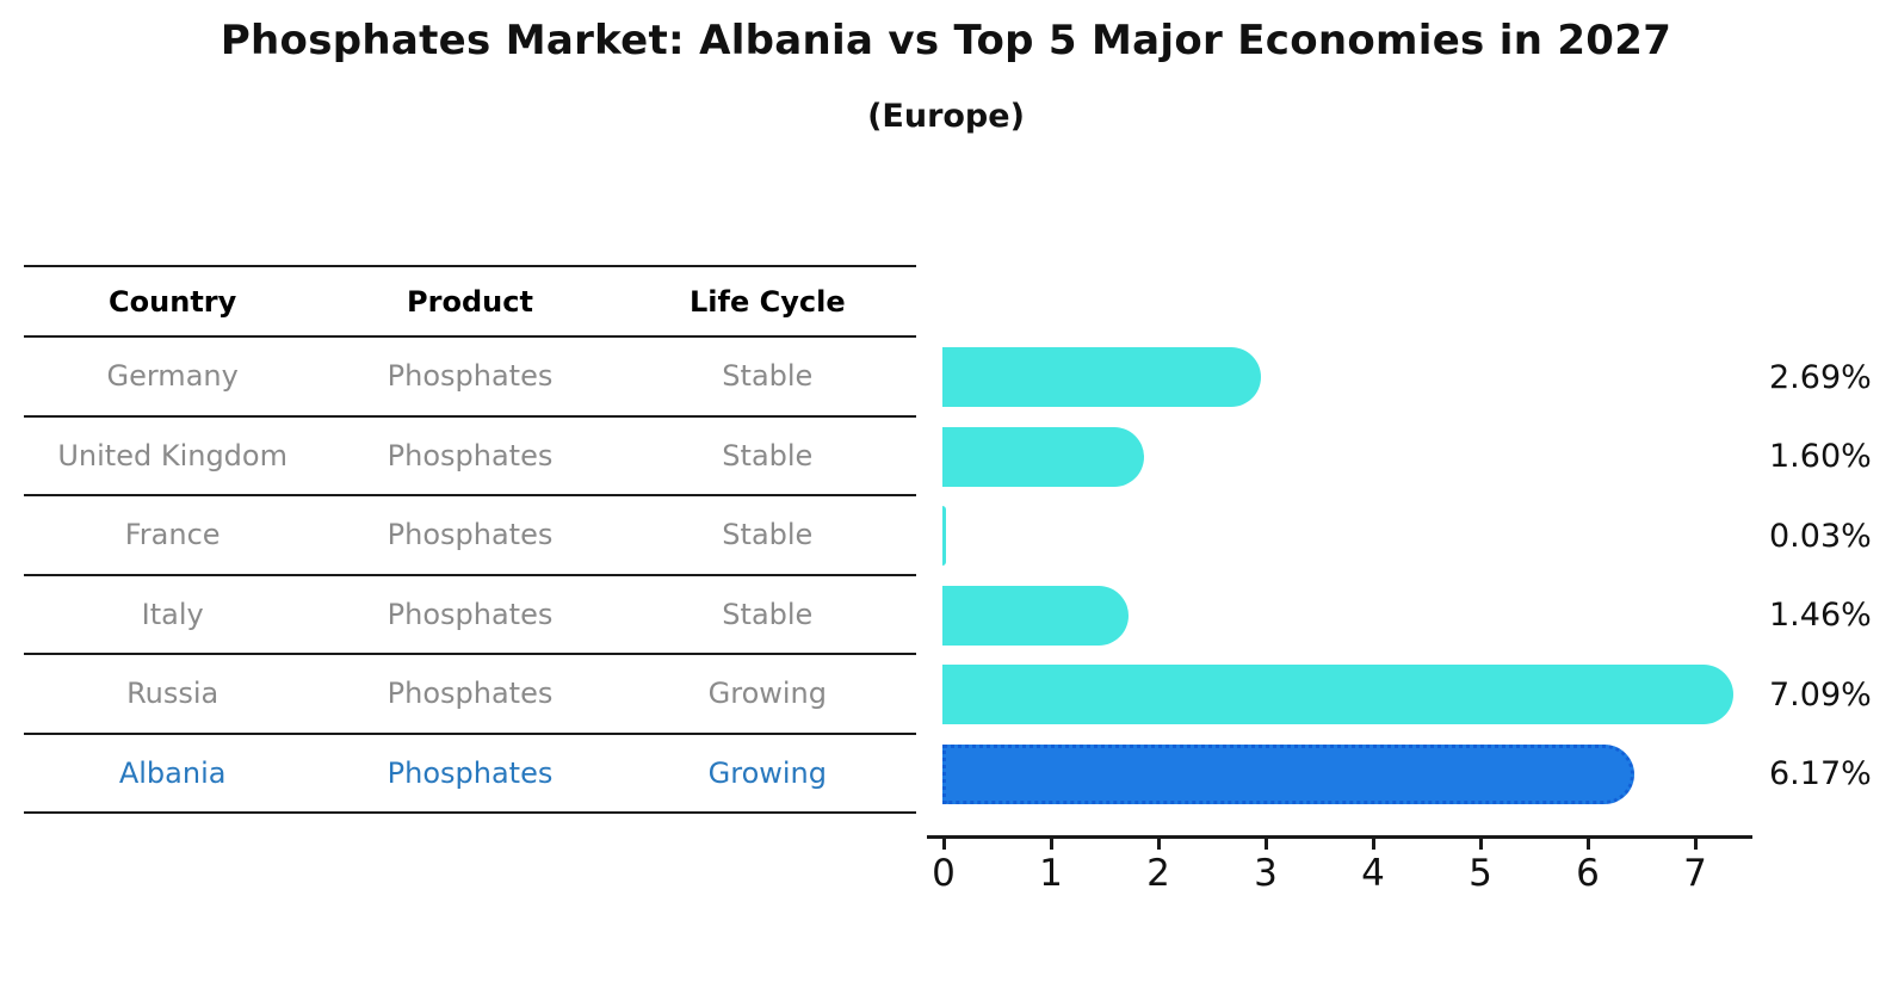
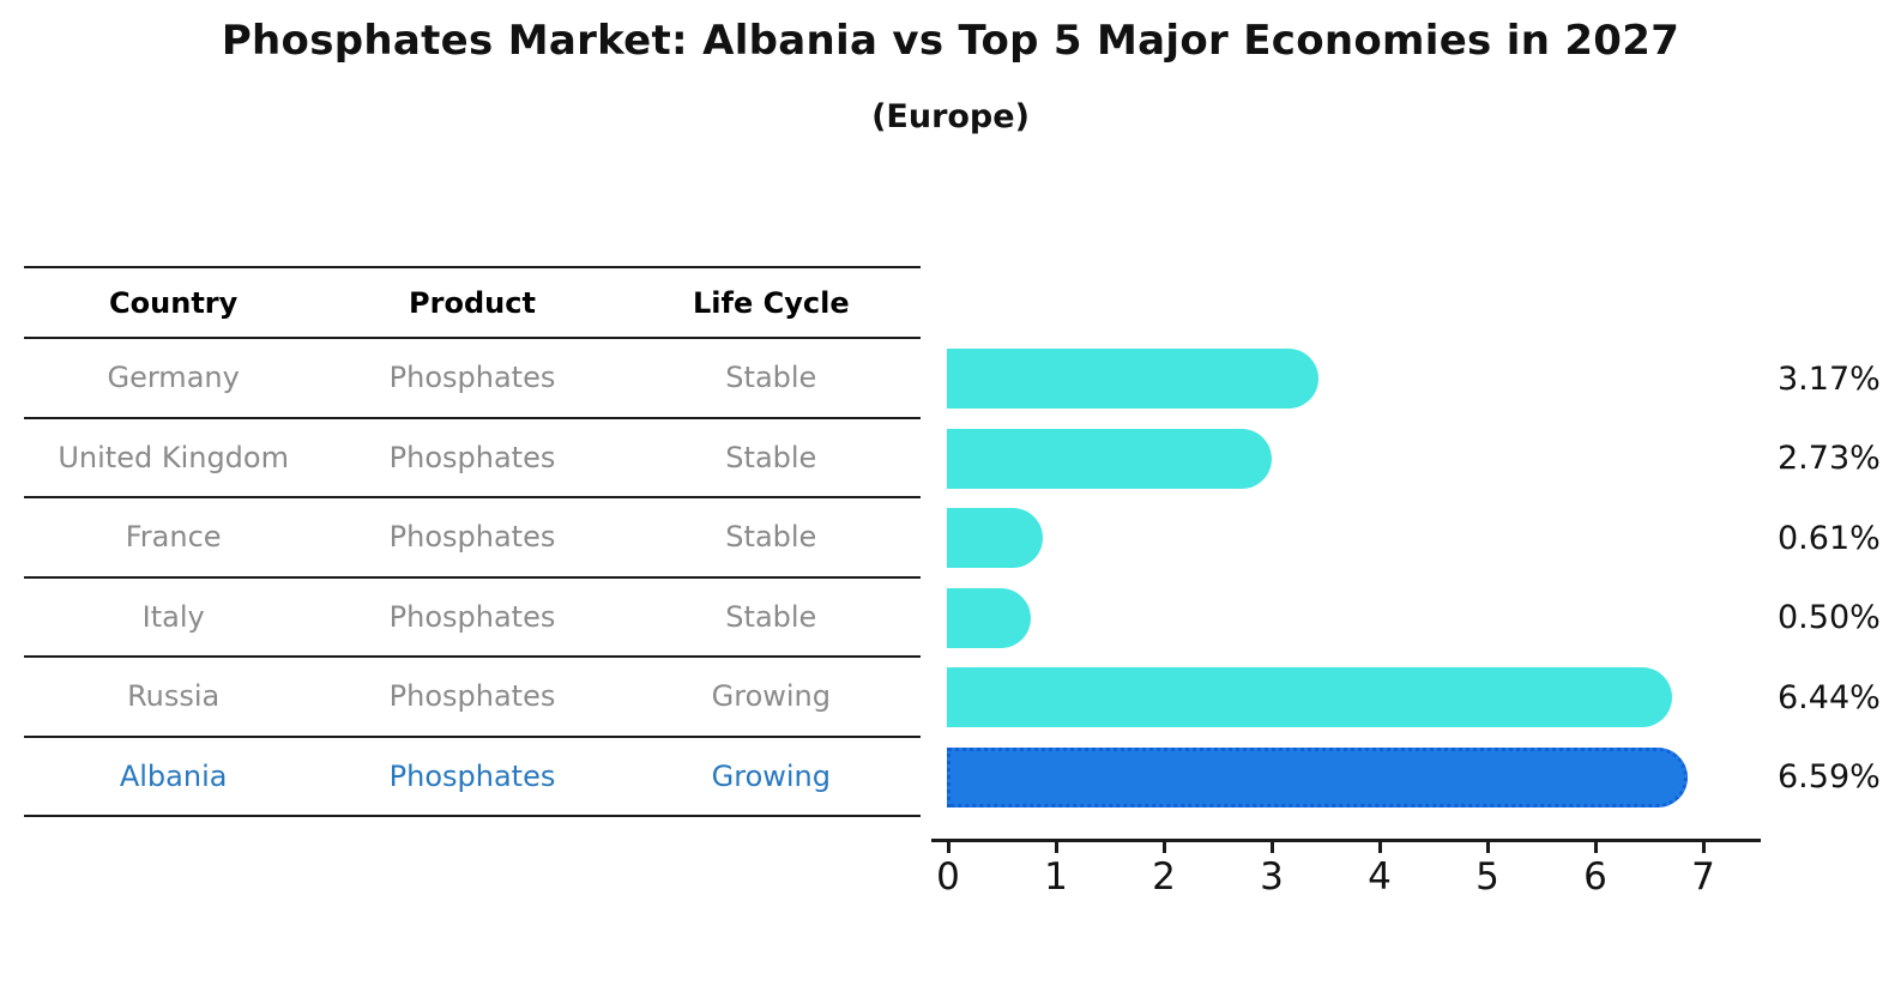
Germany: 2.69% -> 3.17%
United Kingdom: 1.60% -> 2.73%
France: 0.03% -> 0.61%
Italy: 1.46% -> 0.50%
Russia: 7.09% -> 6.44%
Albania: 6.17% -> 6.59%
